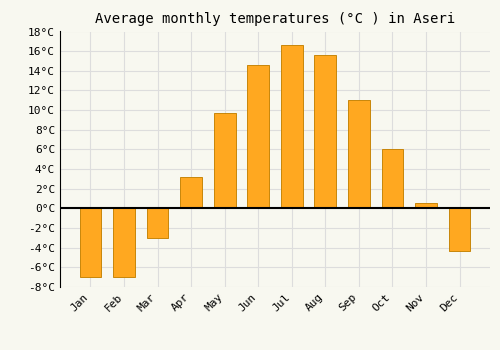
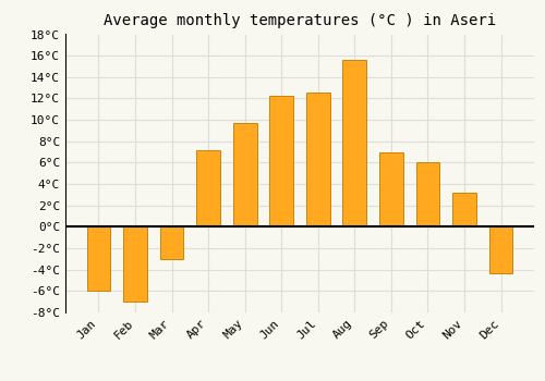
Jan: -7.0°C -> -6.0°C
Apr: 3.2°C -> 7.2°C
Jun: 14.6°C -> 12.2°C
Jul: 16.6°C -> 12.6°C
Sep: 11.0°C -> 7.0°C
Nov: 0.5°C -> 3.2°C
